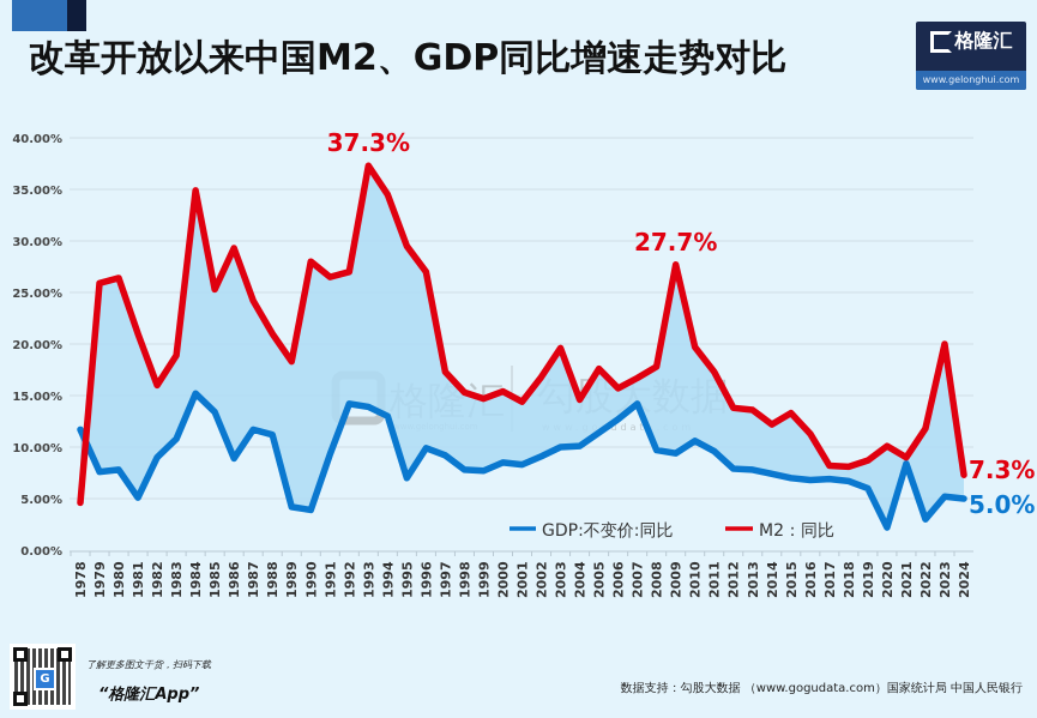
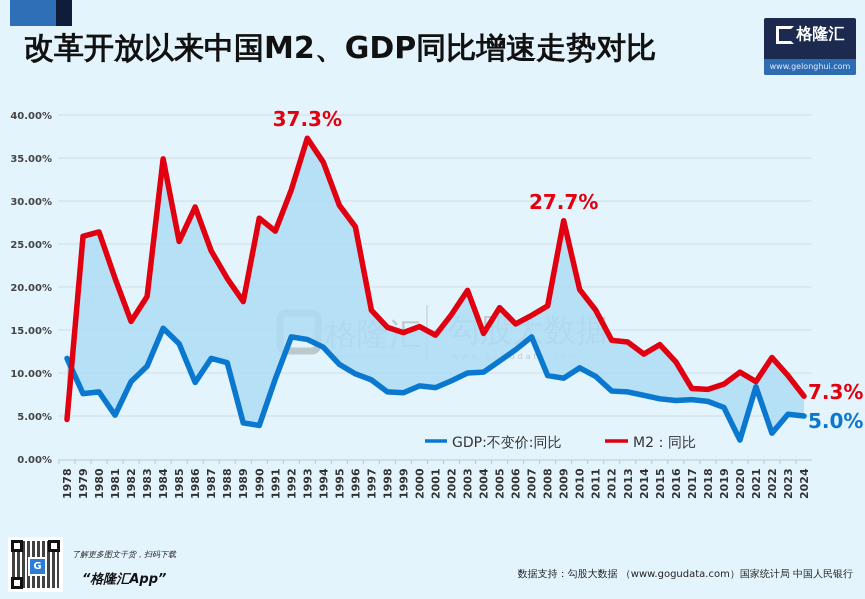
M2：同比/1992: 27% -> 31%
GDP:不变价:同比/1995: 7% -> 11%
M2：同比/2023: 20% -> 10%
